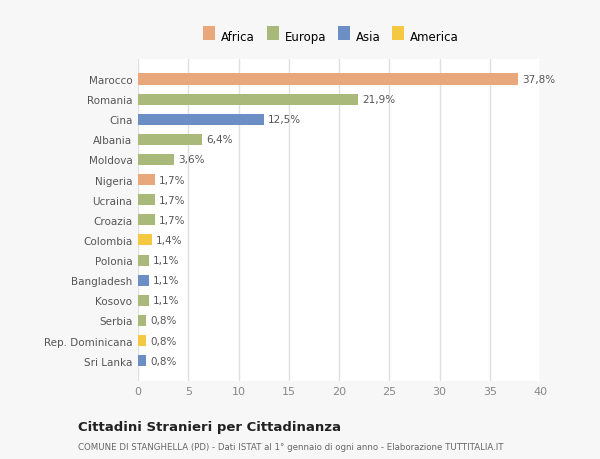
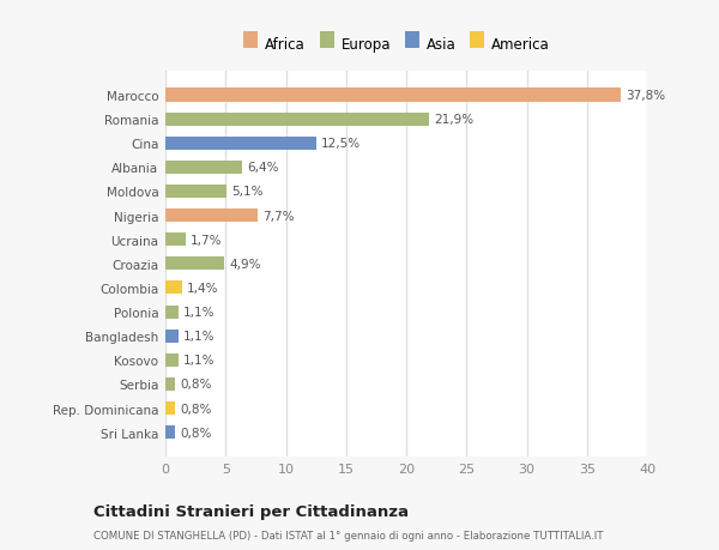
Moldova: 3,6% -> 5,1%
Nigeria: 1,7% -> 7,7%
Croazia: 1,7% -> 4,9%
